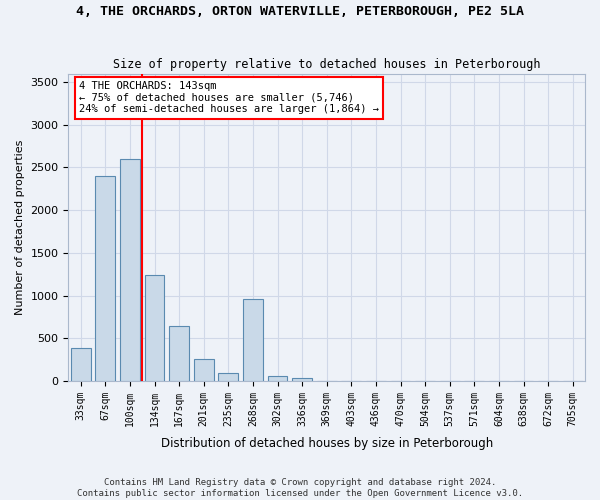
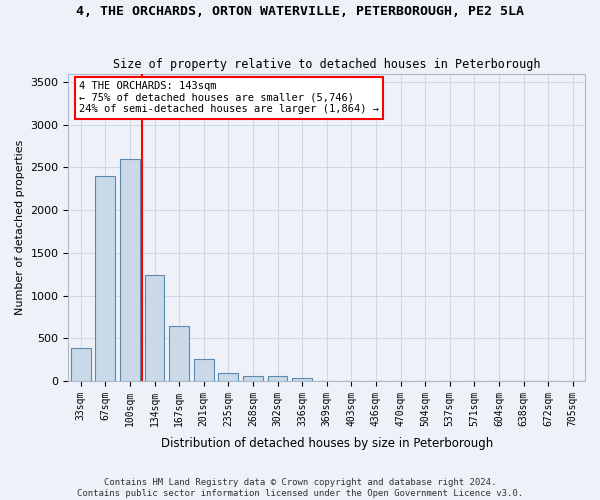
268sqm: 960 -> 60
